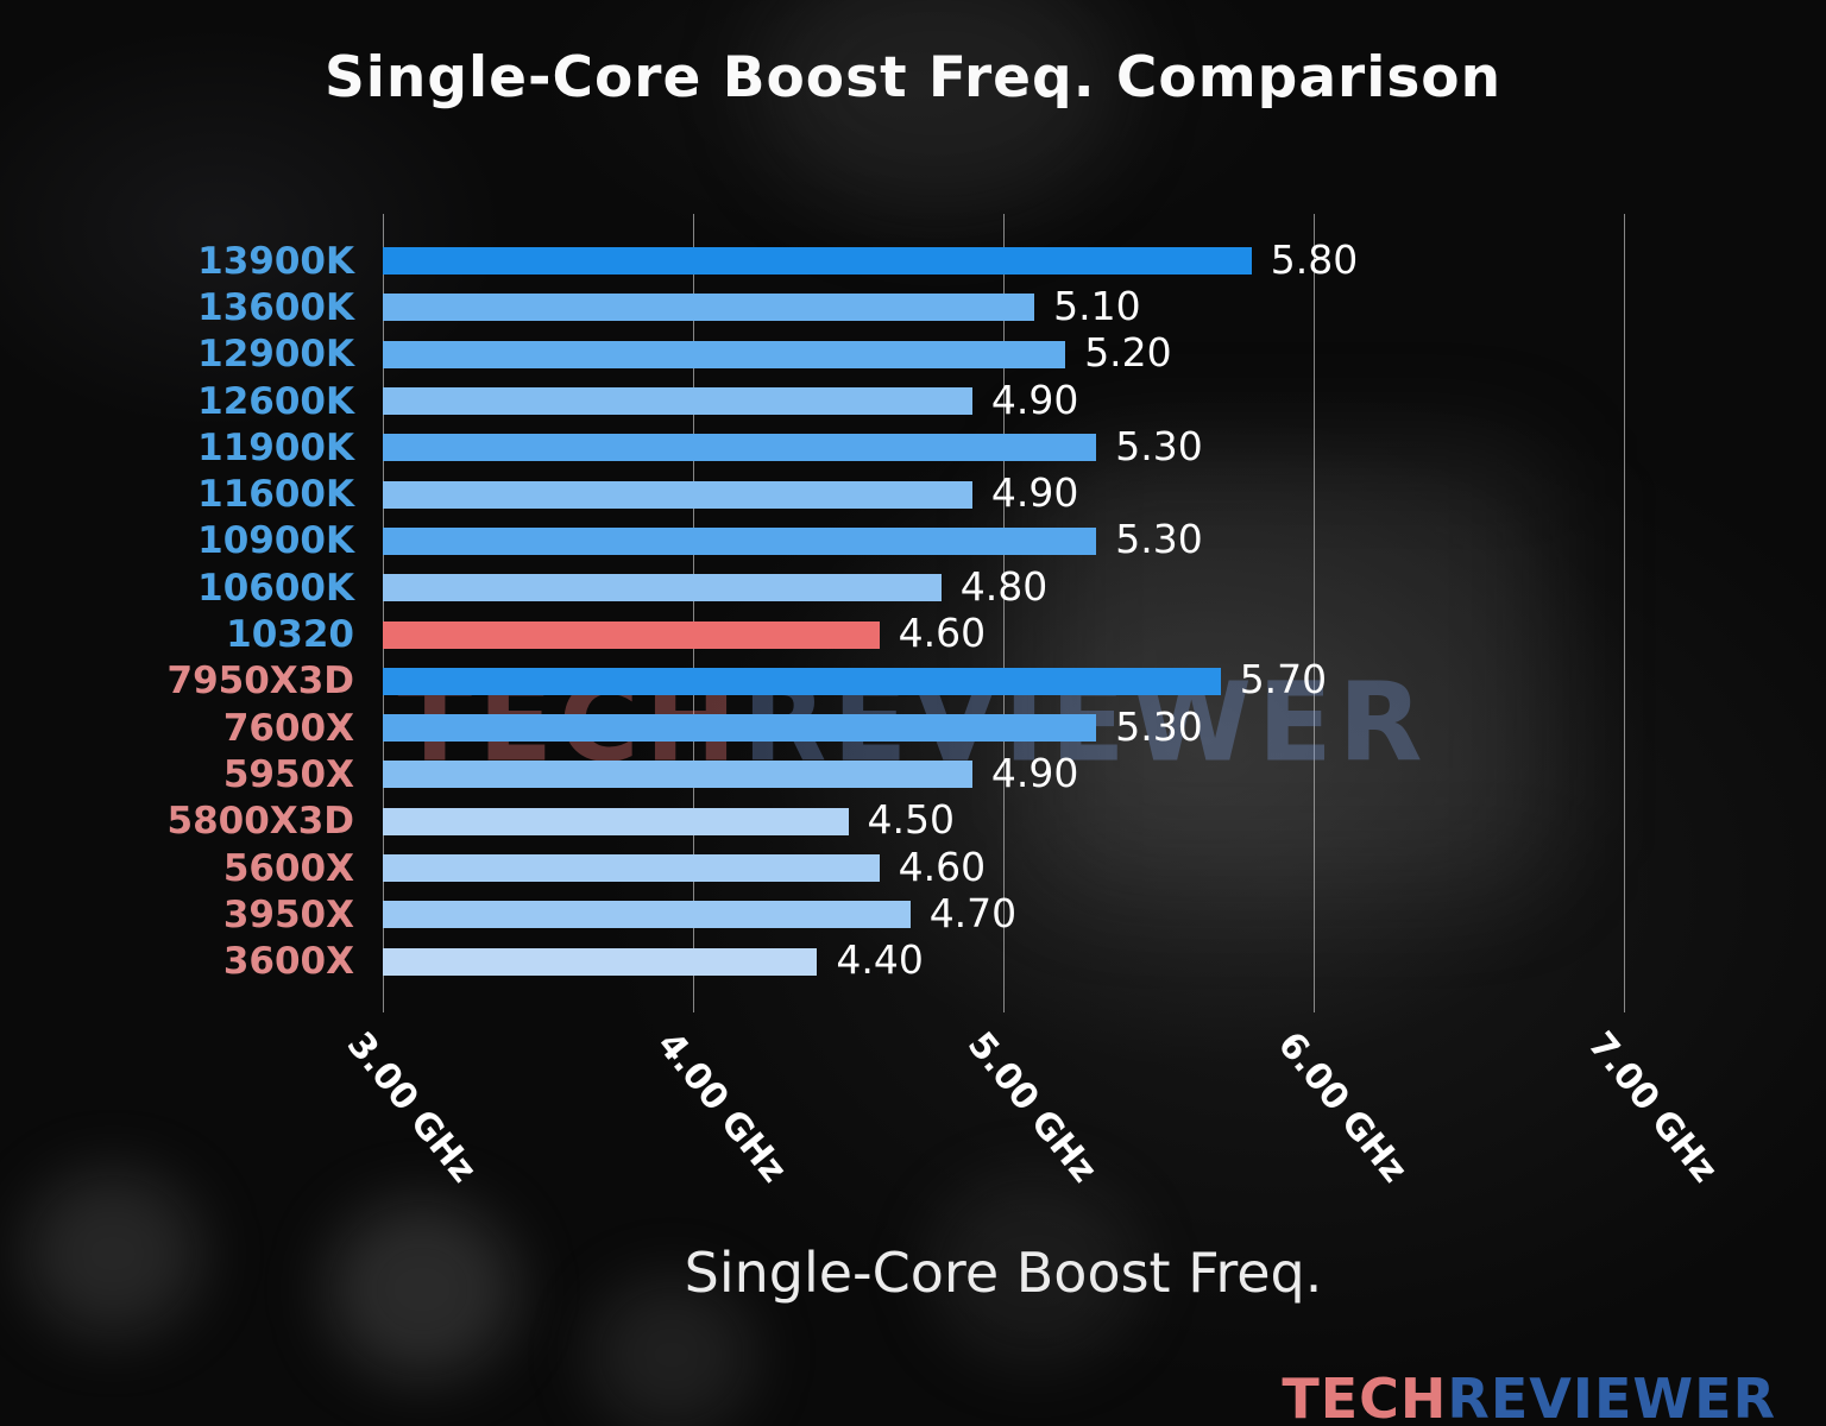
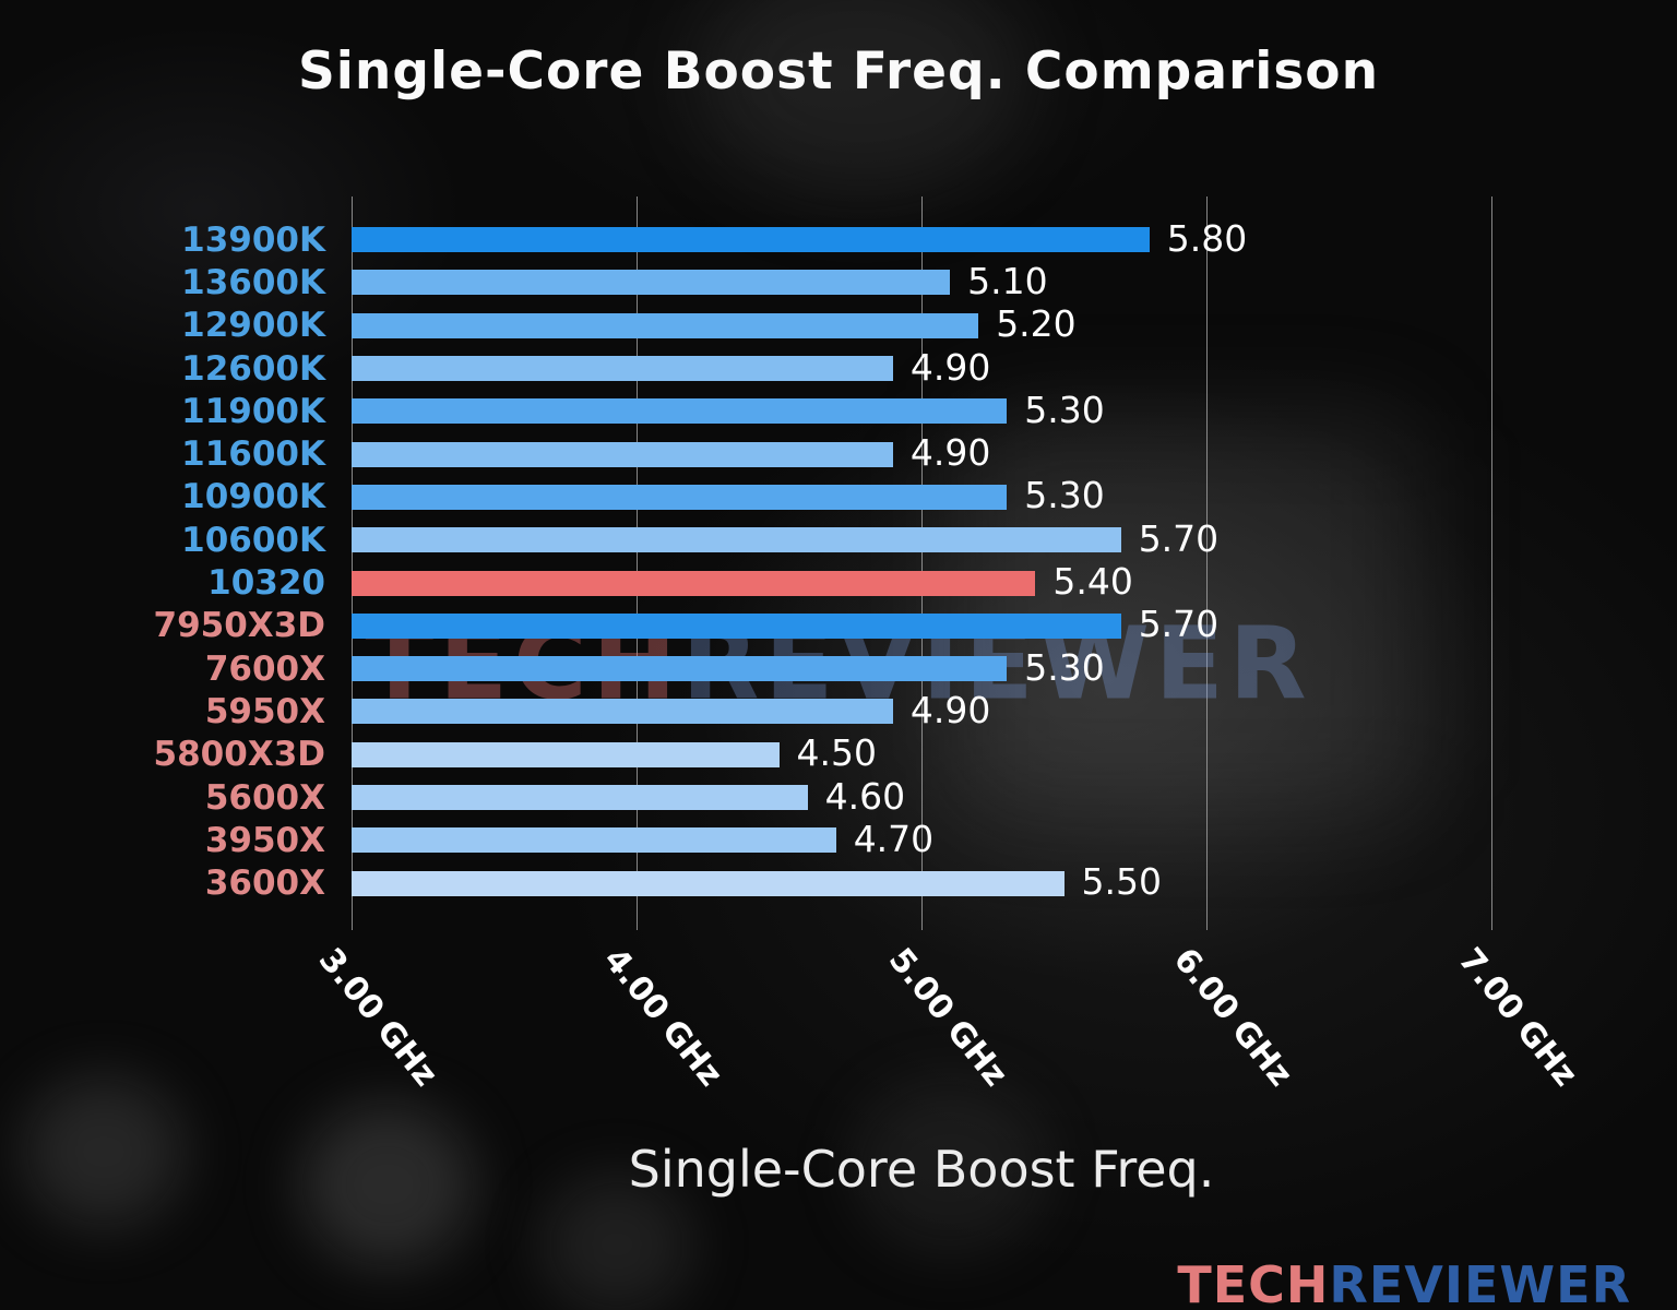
10600K: 4.80 -> 5.70
10320: 4.60 -> 5.40
3600X: 4.40 -> 5.50
